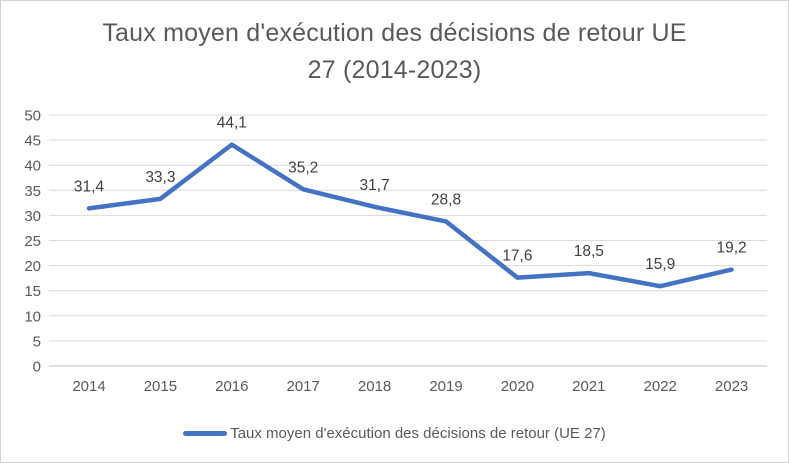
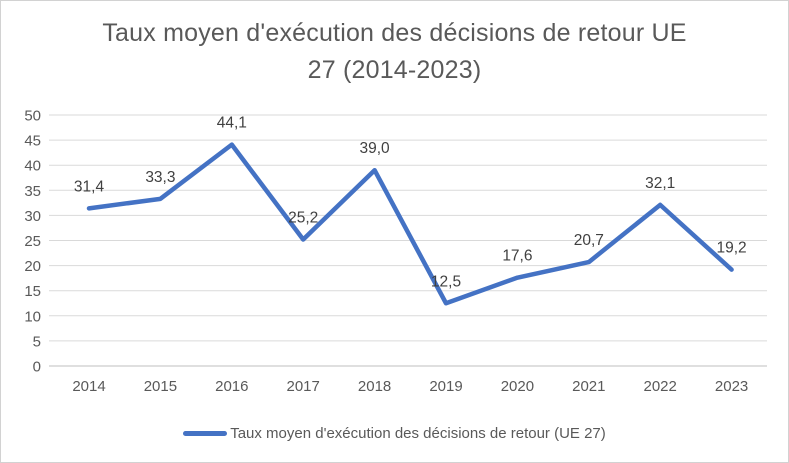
2017: 35,2 -> 25,2
2018: 31,7 -> 39,0
2019: 28,8 -> 12,5
2021: 18,5 -> 20,7
2022: 15,9 -> 32,1
